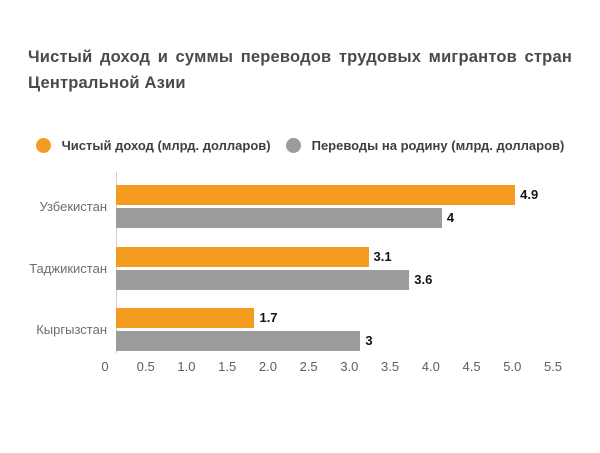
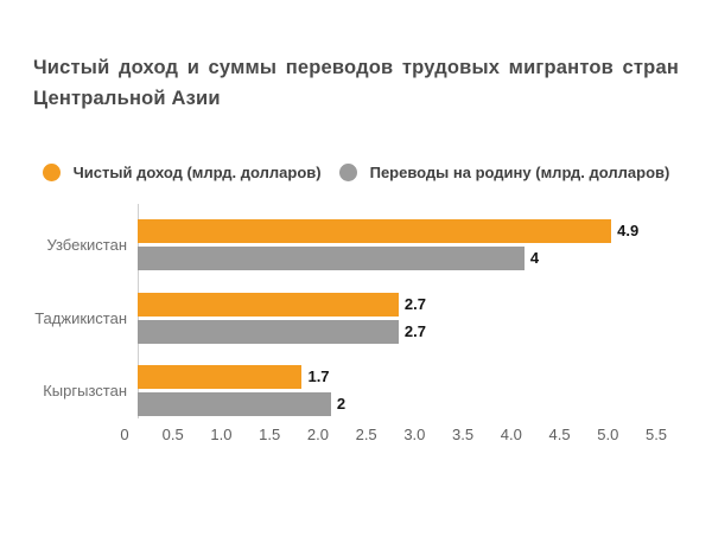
Чистый доход (млрд. долларов)/Таджикистан: 3.1 -> 2.7
Переводы на родину (млрд. долларов)/Таджикистан: 3.6 -> 2.7
Переводы на родину (млрд. долларов)/Кыргызстан: 3 -> 2
